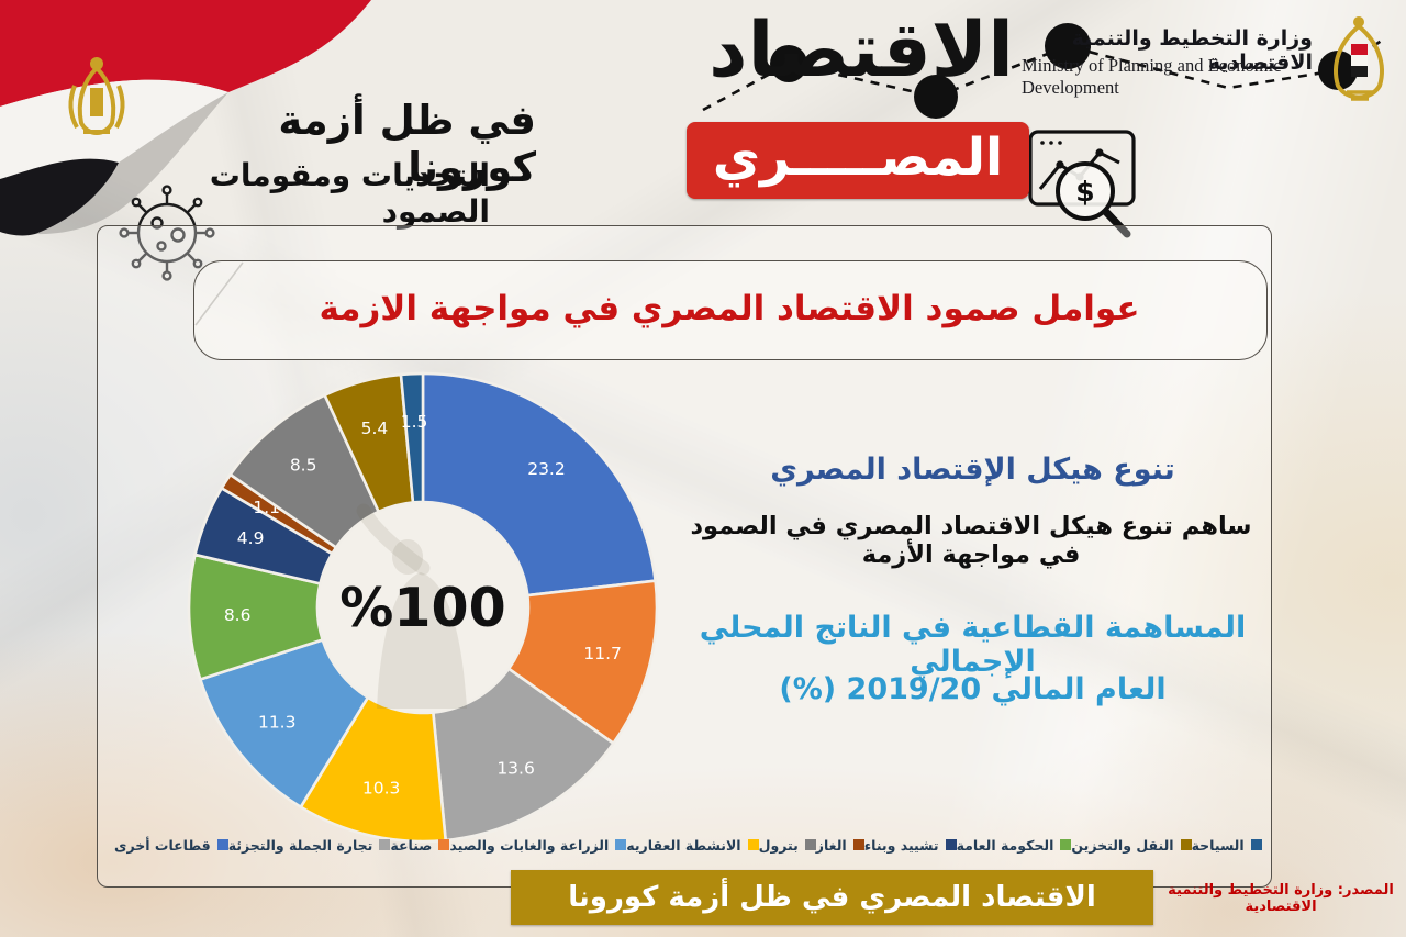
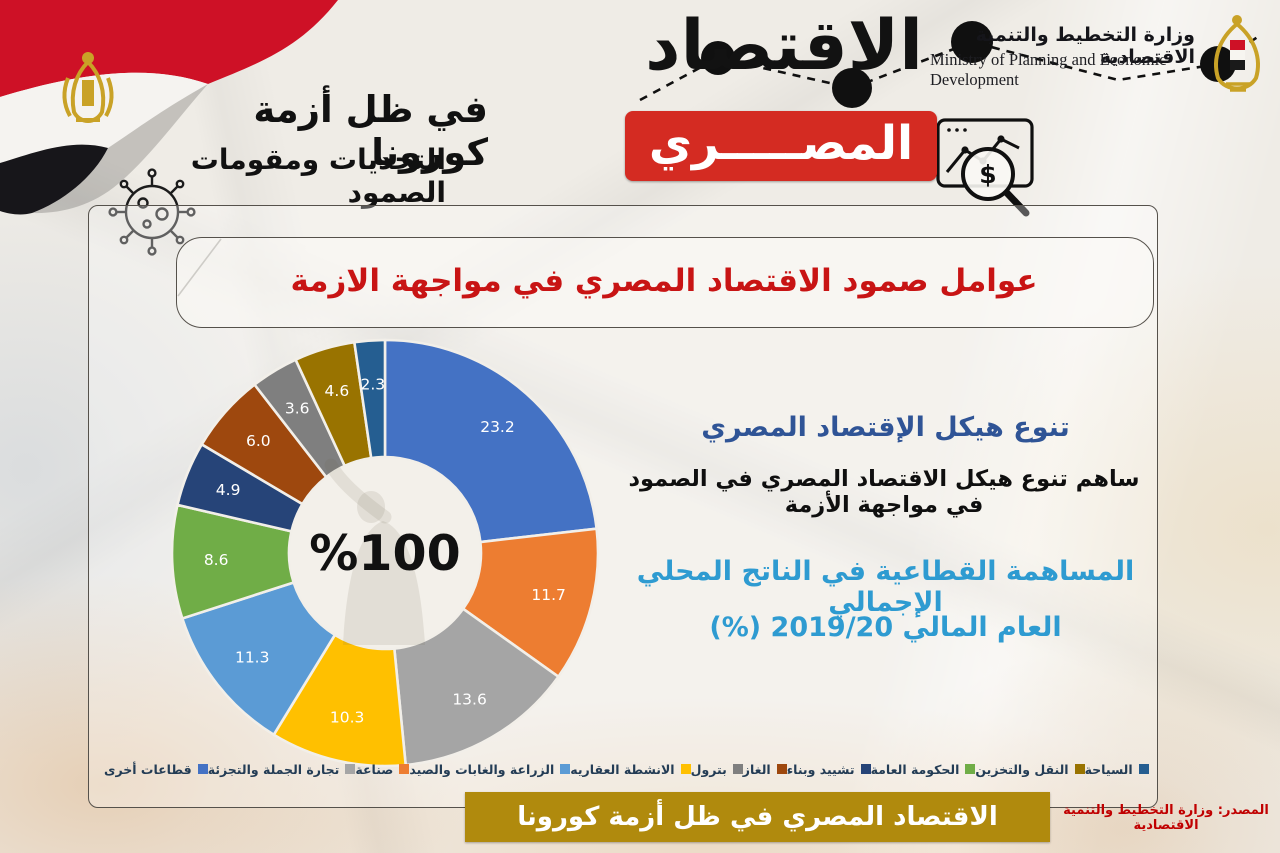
الغاز: 1.1 -> 6.0
بترول: 8.5 -> 3.6
النقل والتخزين: 5.4 -> 4.6
السياحة: 1.5 -> 2.3
